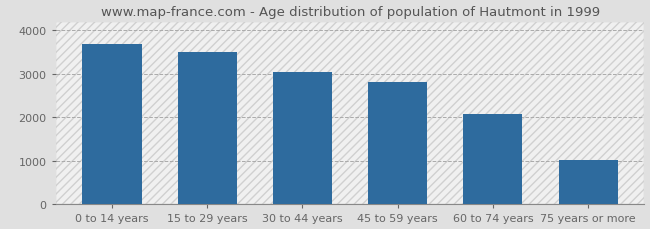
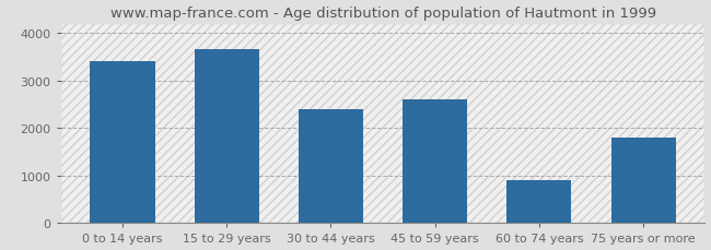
0 to 14 years: 3680 -> 3400
15 to 29 years: 3510 -> 3650
30 to 44 years: 3040 -> 2400
45 to 59 years: 2800 -> 2600
60 to 74 years: 2070 -> 900
75 years or more: 1010 -> 1800
